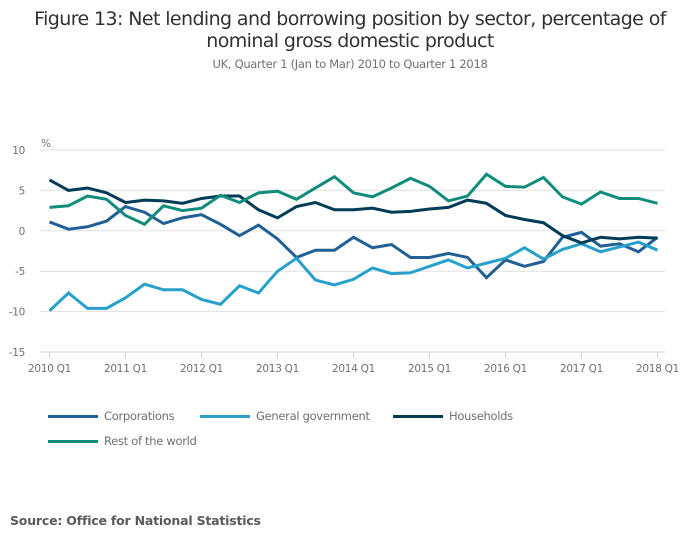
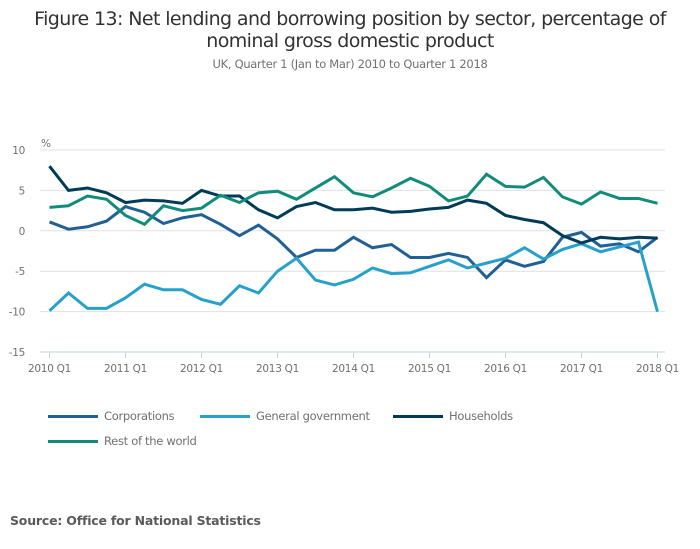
Households/2010 Q1: 6 -> 8
Households/2012 Q1: 4 -> 5
General government/2018 Q1: -2 -> -10
